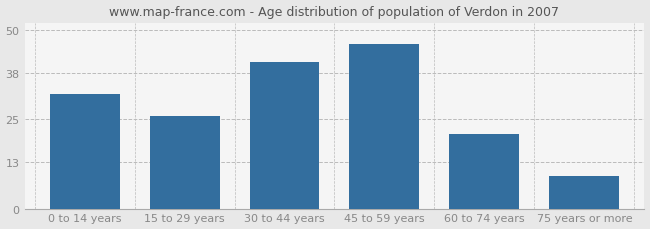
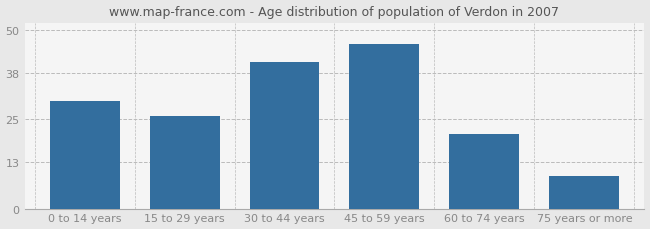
0 to 14 years: 32 -> 30
